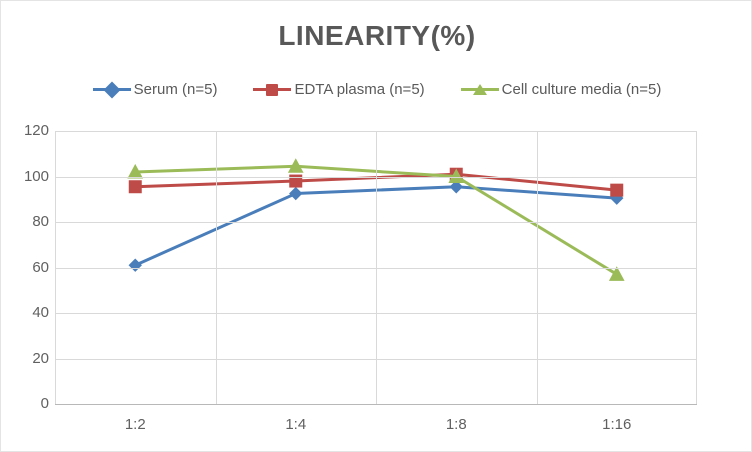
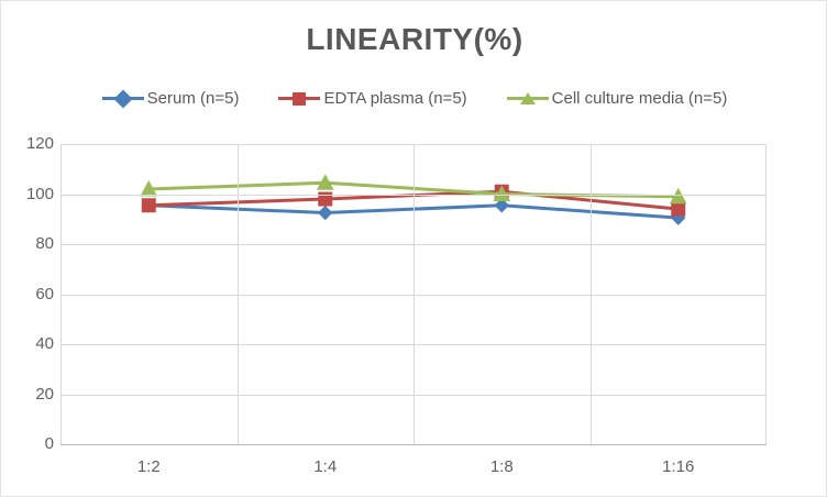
Serum (n=5)/1:2: 61 -> 96
Cell culture media (n=5)/1:16: 57 -> 99
